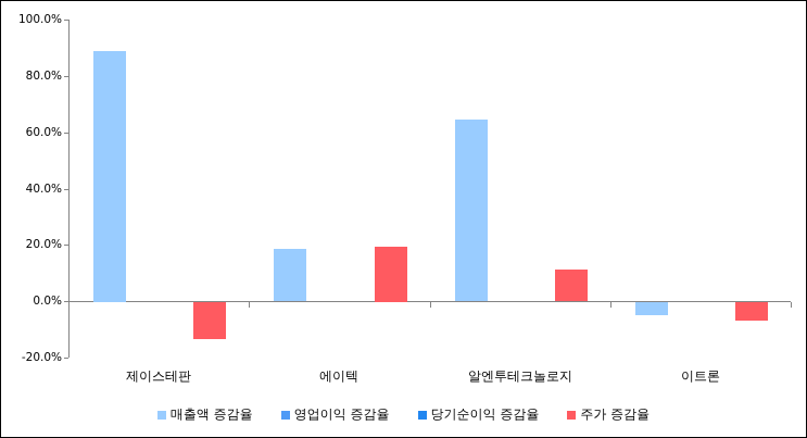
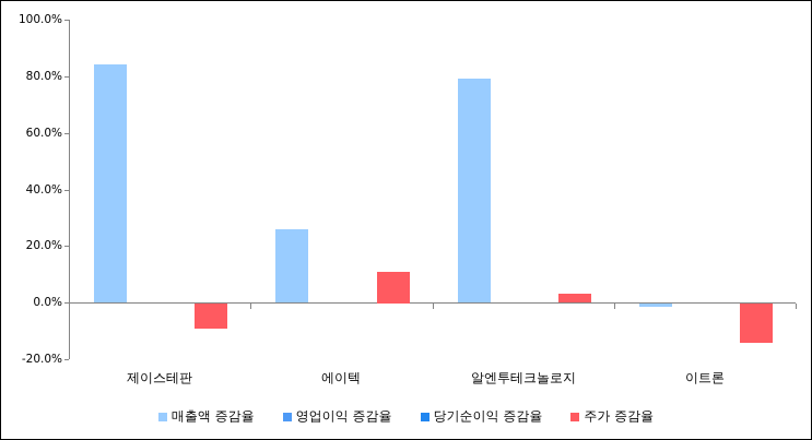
매출액 증감율/제이스테판: 89% -> 84%
주가 증감율/제이스테판: -13% -> -9%
매출액 증감율/에이텍: 19% -> 26%
주가 증감율/에이텍: 20% -> 11%
매출액 증감율/알엔투테크놀로지: 65% -> 79%
주가 증감율/알엔투테크놀로지: 11% -> 3%
매출액 증감율/이트론: -5% -> -1%
주가 증감율/이트론: -7% -> -14%
